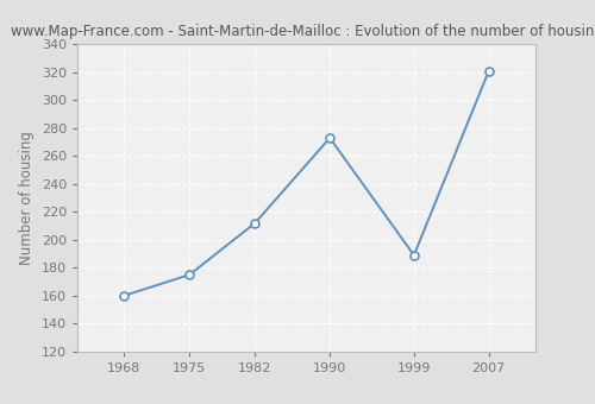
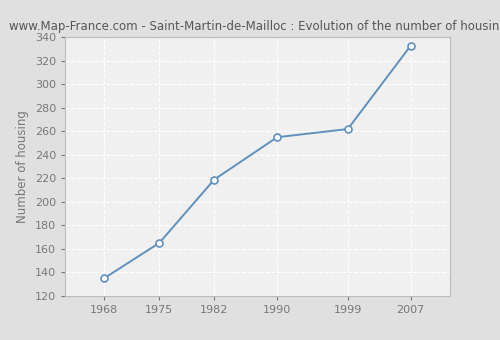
1968: 160 -> 135
1975: 175 -> 165
1982: 212 -> 219
1990: 273 -> 255
1999: 189 -> 262
2007: 321 -> 333
